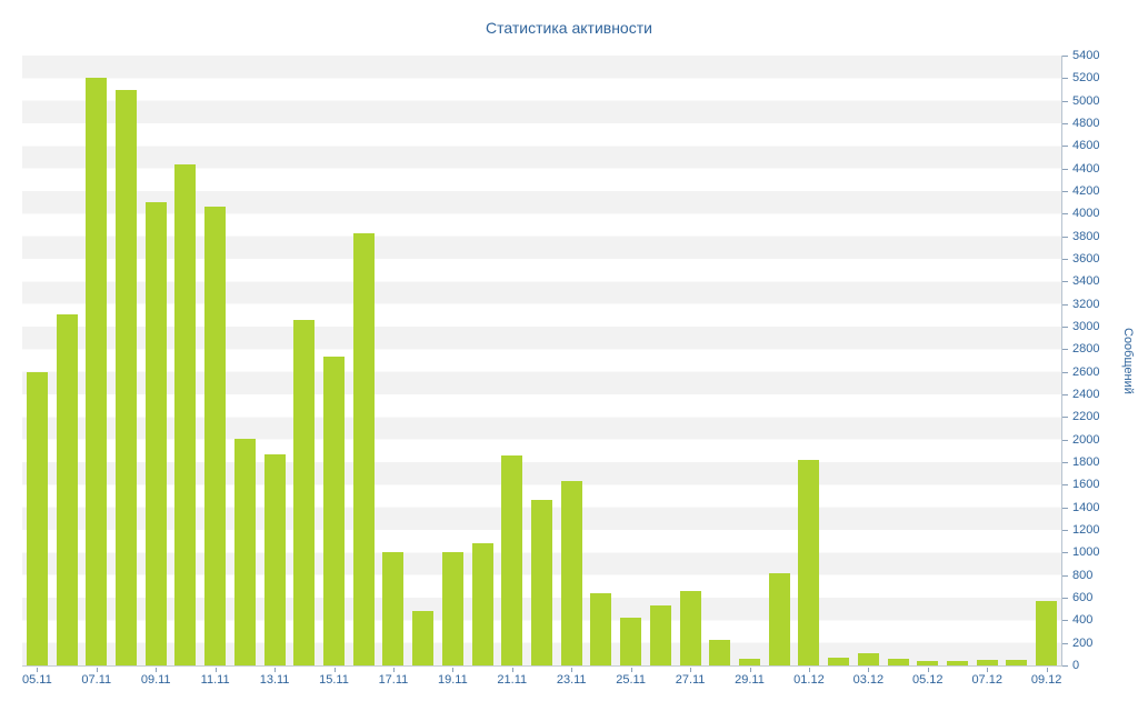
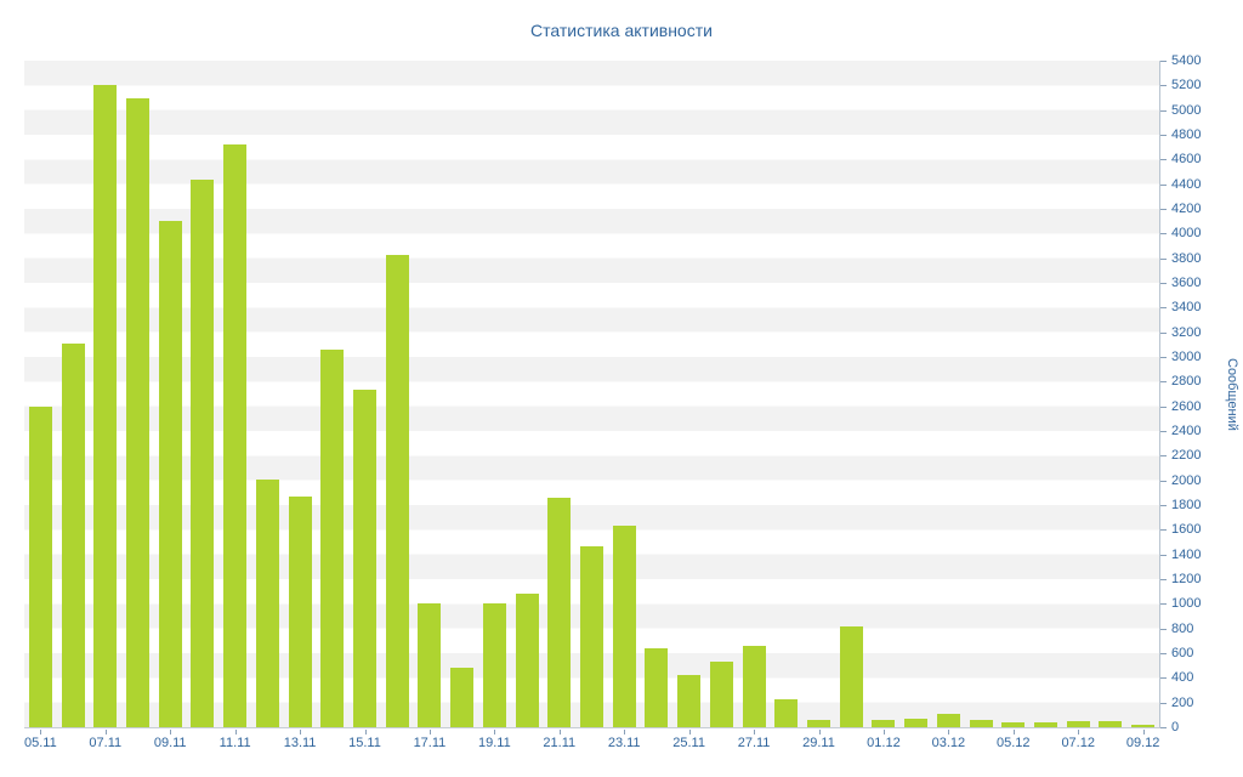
11.11: 4060 -> 4720
01.12: 1820 -> 60
09.12: 570 -> 20
